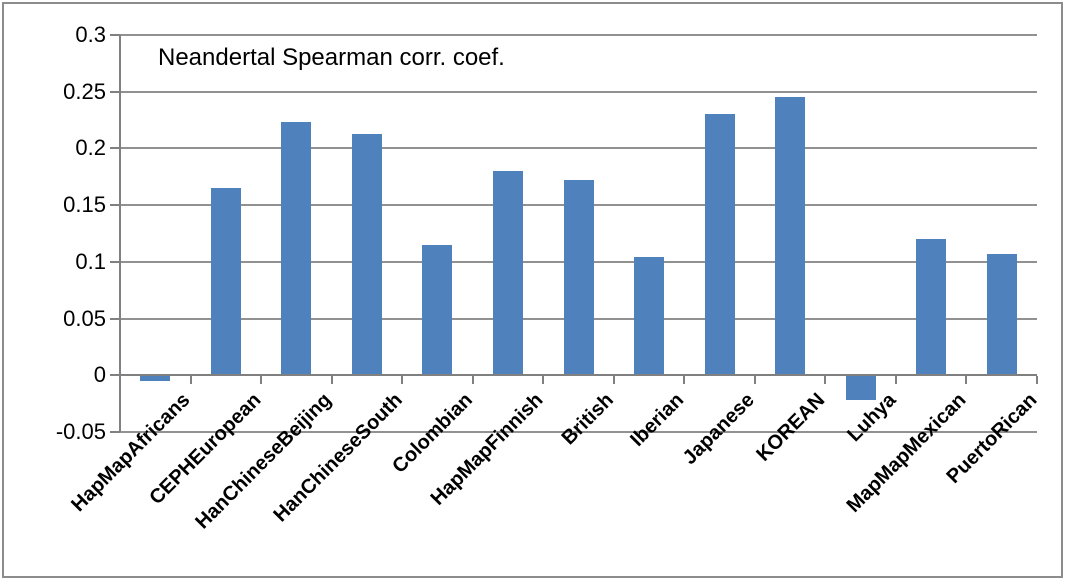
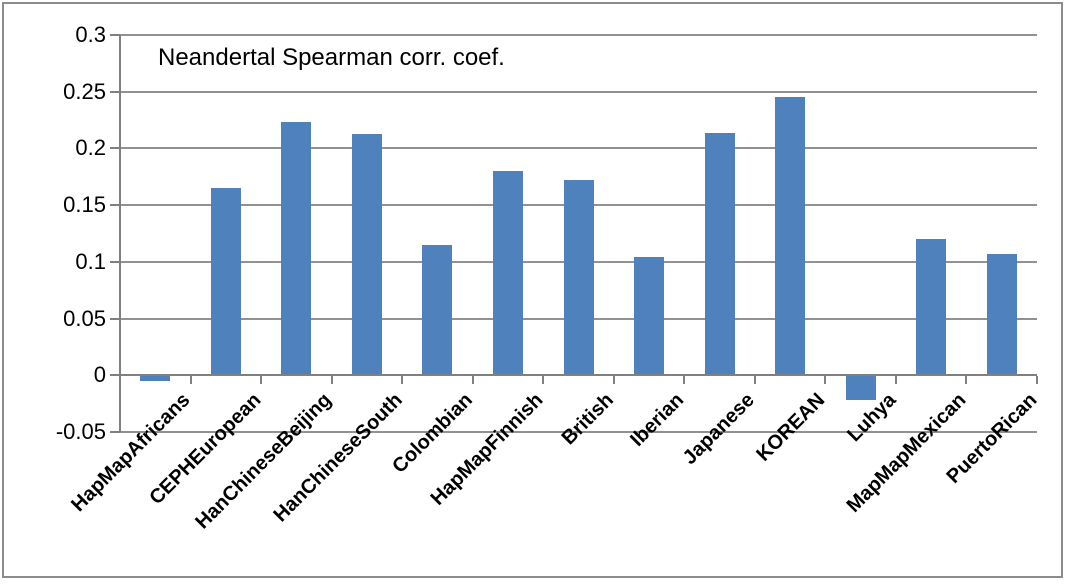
Japanese: 0.230 -> 0.214
